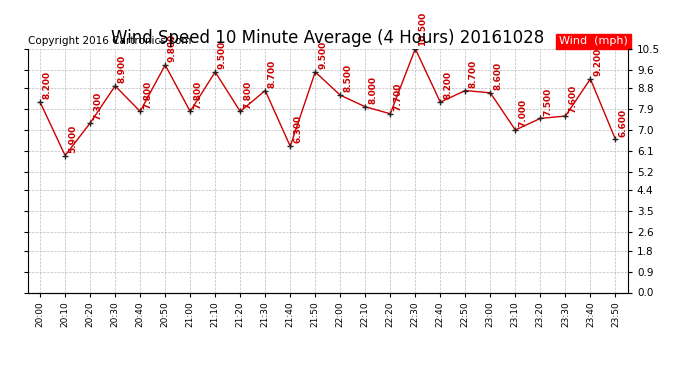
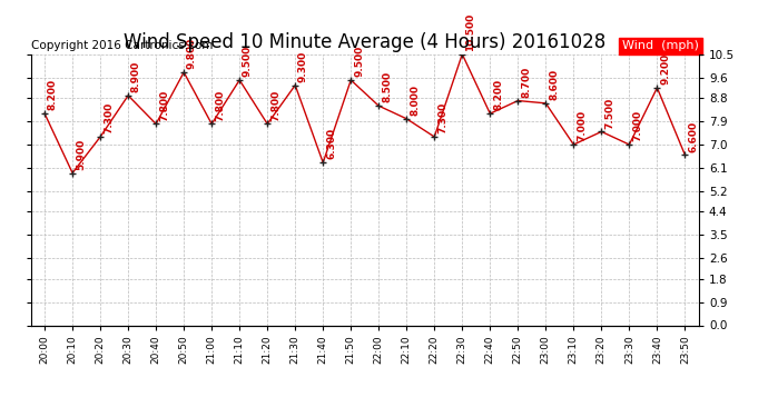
21:30: 8.700 -> 9.300
22:20: 7.700 -> 7.300
23:30: 7.600 -> 7.000
